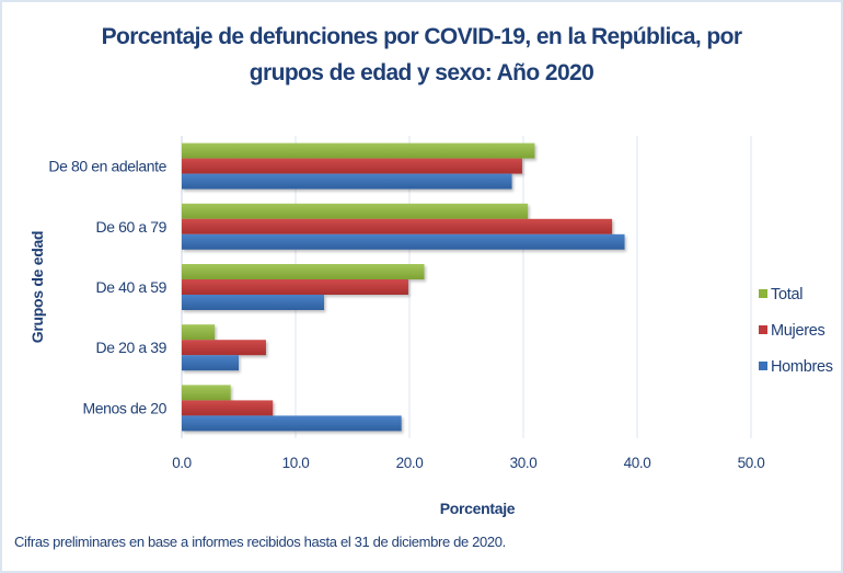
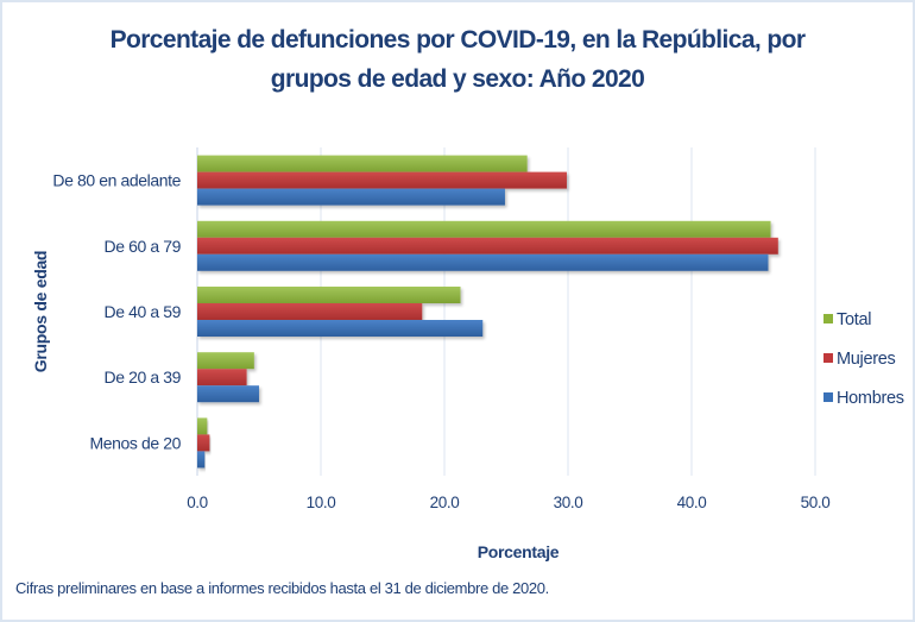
Total/De 80 en adelante: 31.0 -> 26.7
Hombres/De 80 en adelante: 29.0 -> 24.9
Total/De 60 a 79: 30.4 -> 46.4
Mujeres/De 60 a 79: 37.8 -> 47.0
Hombres/De 60 a 79: 38.9 -> 46.2
Mujeres/De 40 a 59: 19.9 -> 18.2
Hombres/De 40 a 59: 12.5 -> 23.1
Total/De 20 a 39: 2.9 -> 4.6
Mujeres/De 20 a 39: 7.4 -> 4.0
Total/Menos de 20: 4.3 -> 0.8
Mujeres/Menos de 20: 8.0 -> 1.0
Hombres/Menos de 20: 19.3 -> 0.6
